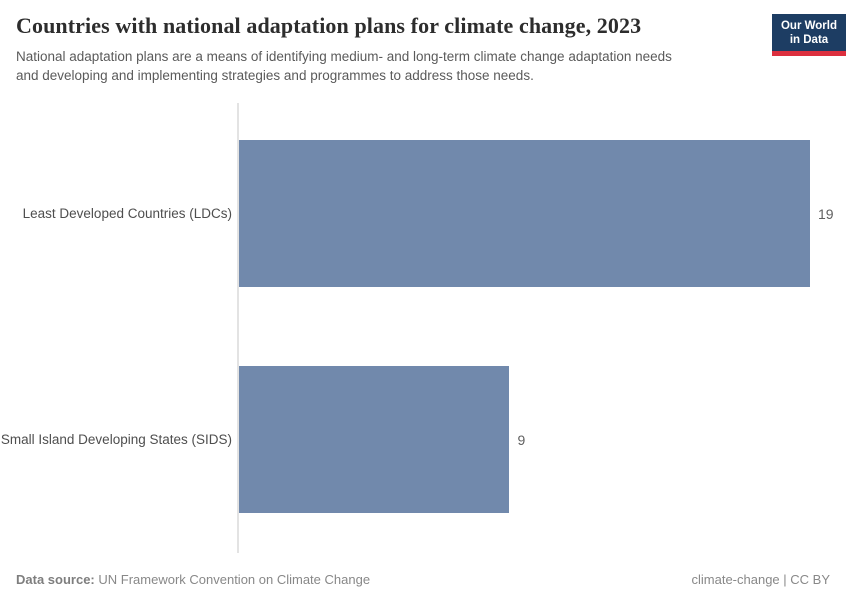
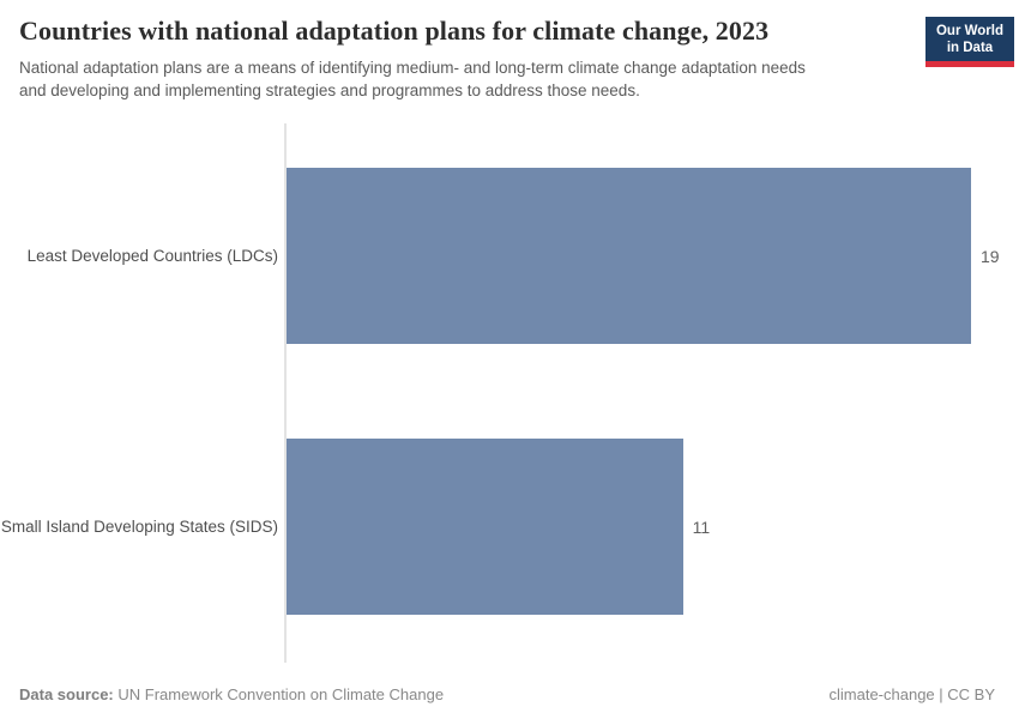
Small Island Developing States (SIDS): 9 -> 11
